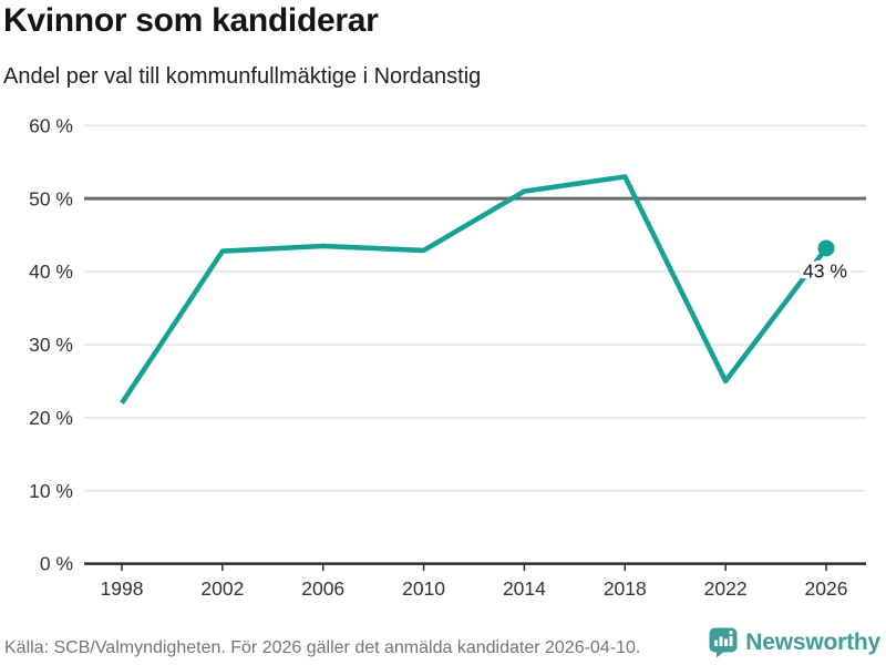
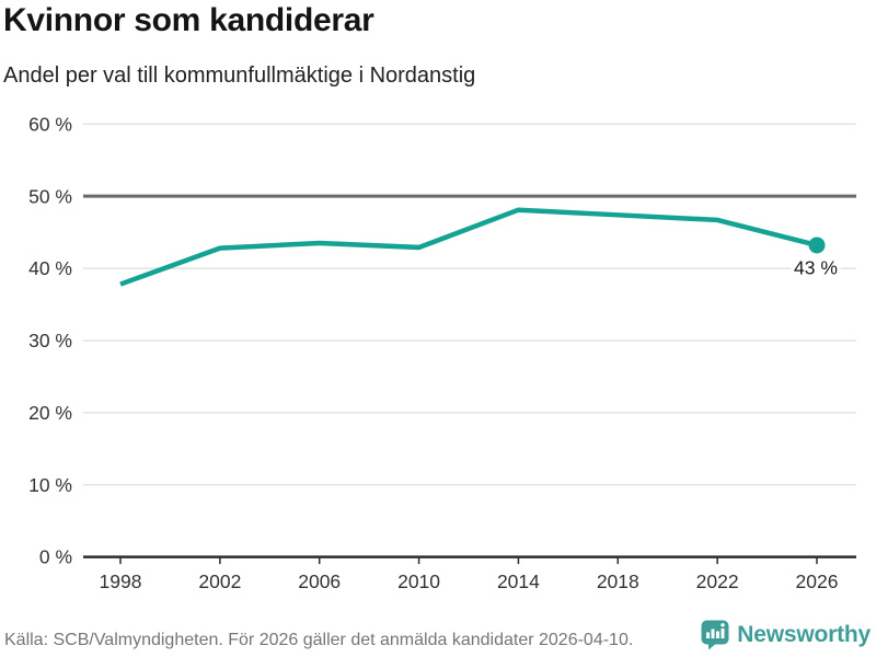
1998: 22% -> 38%
2014: 51% -> 48%
2018: 53% -> 47%
2022: 25% -> 47%
